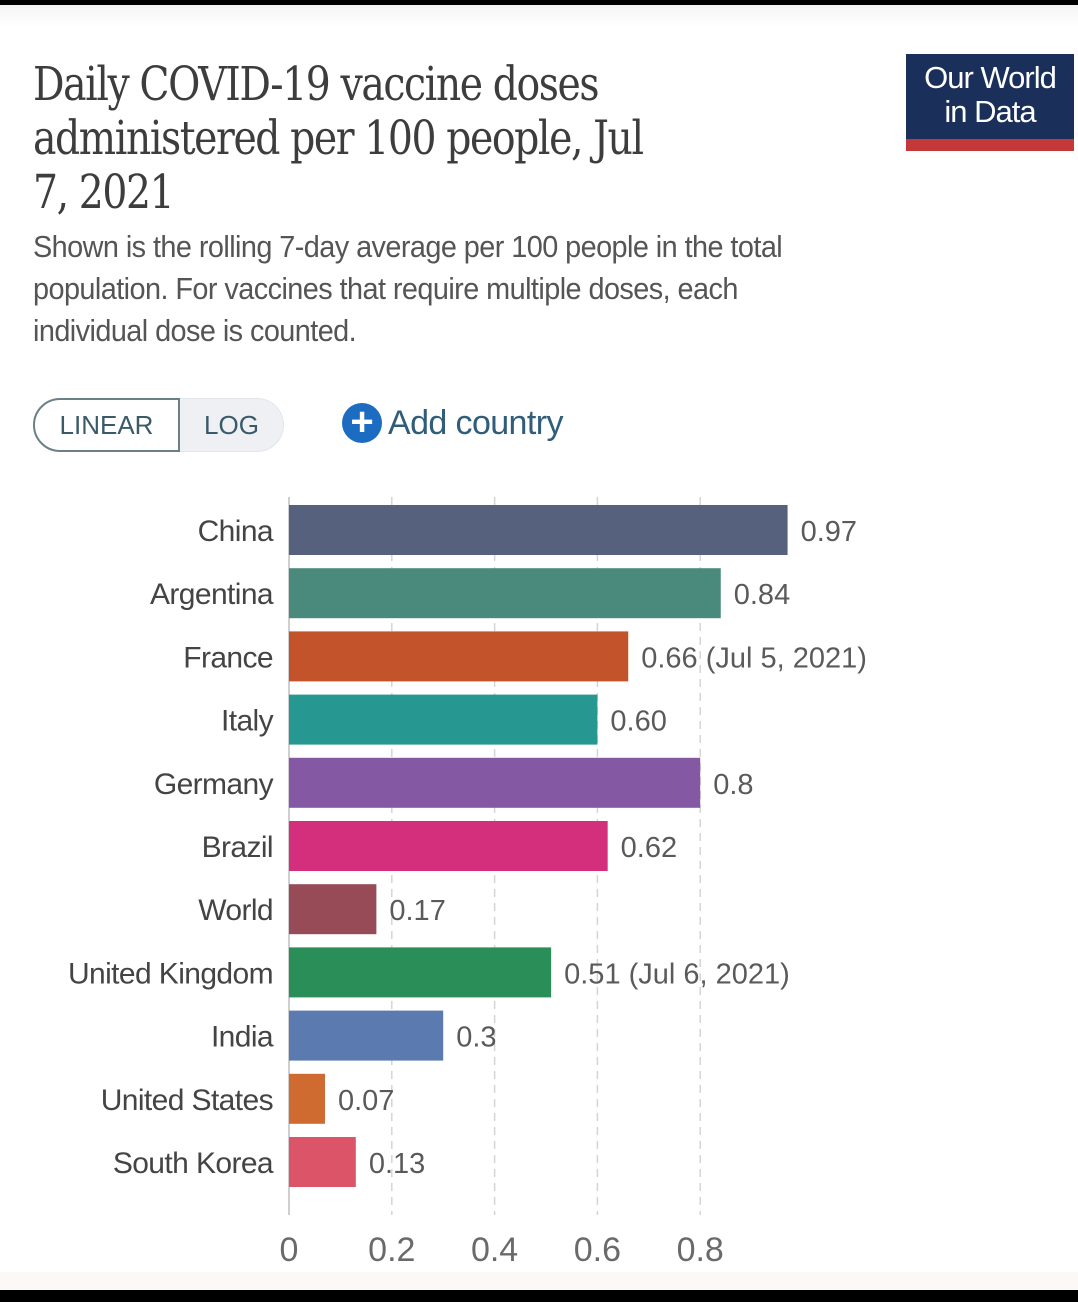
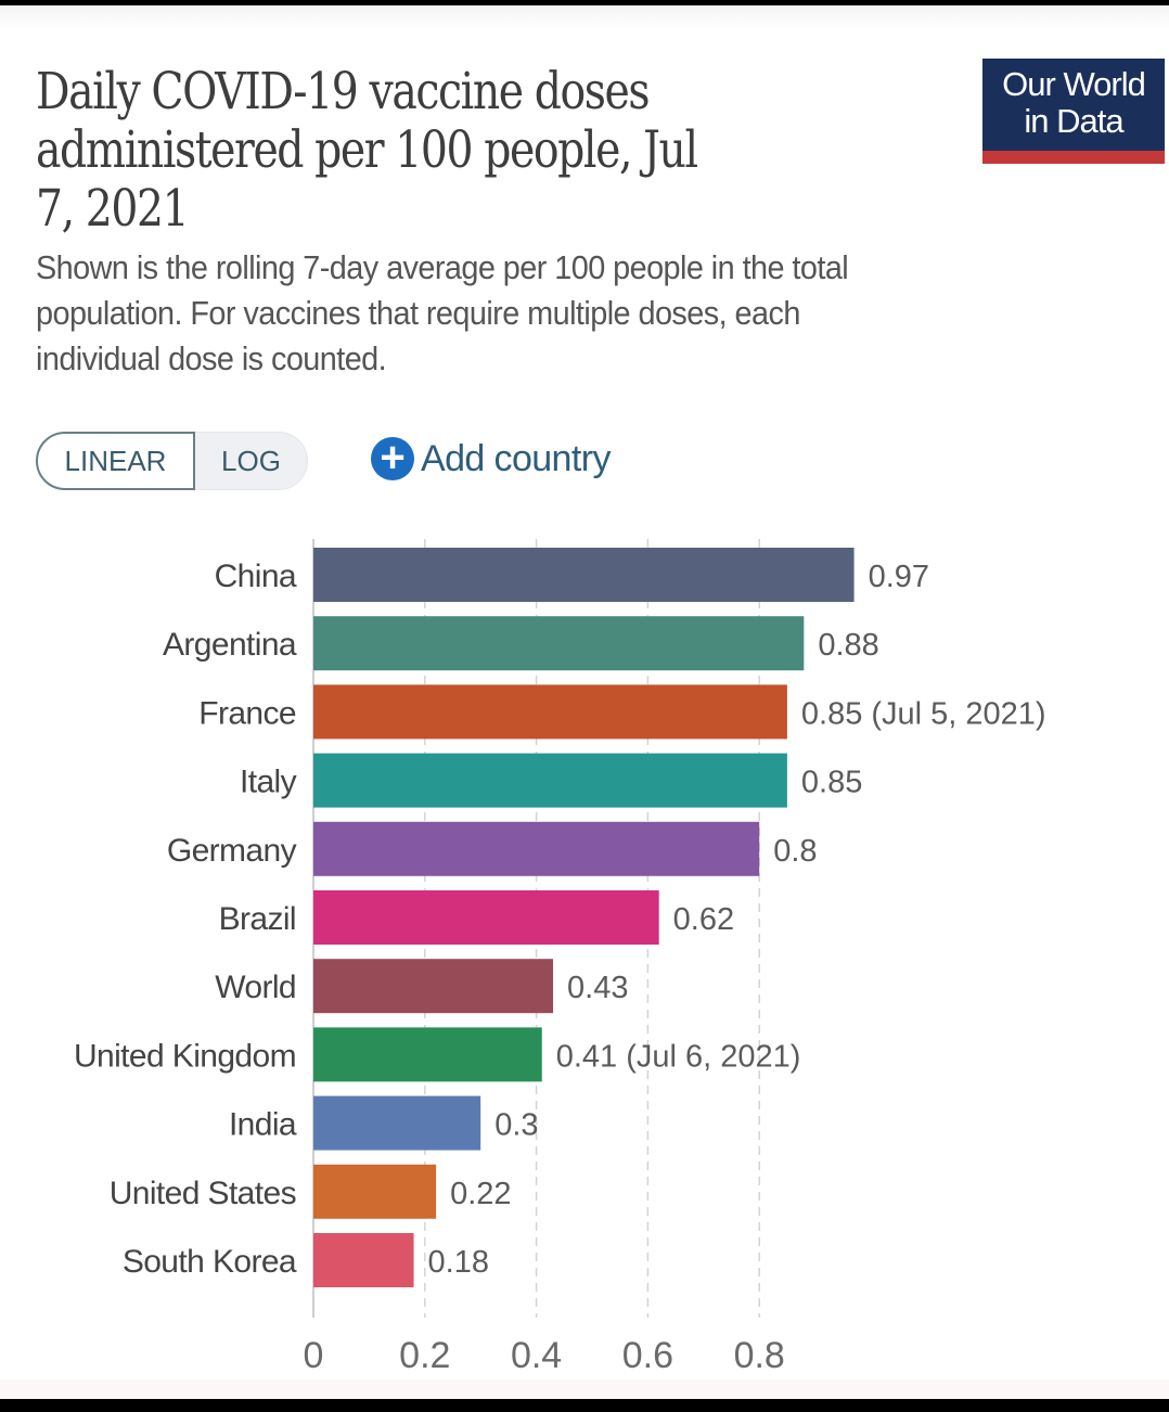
Argentina: 0.84 -> 0.88
France: 0.66 -> 0.85
Italy: 0.60 -> 0.85
World: 0.17 -> 0.43
United Kingdom: 0.51 -> 0.41
United States: 0.07 -> 0.22
South Korea: 0.13 -> 0.18
